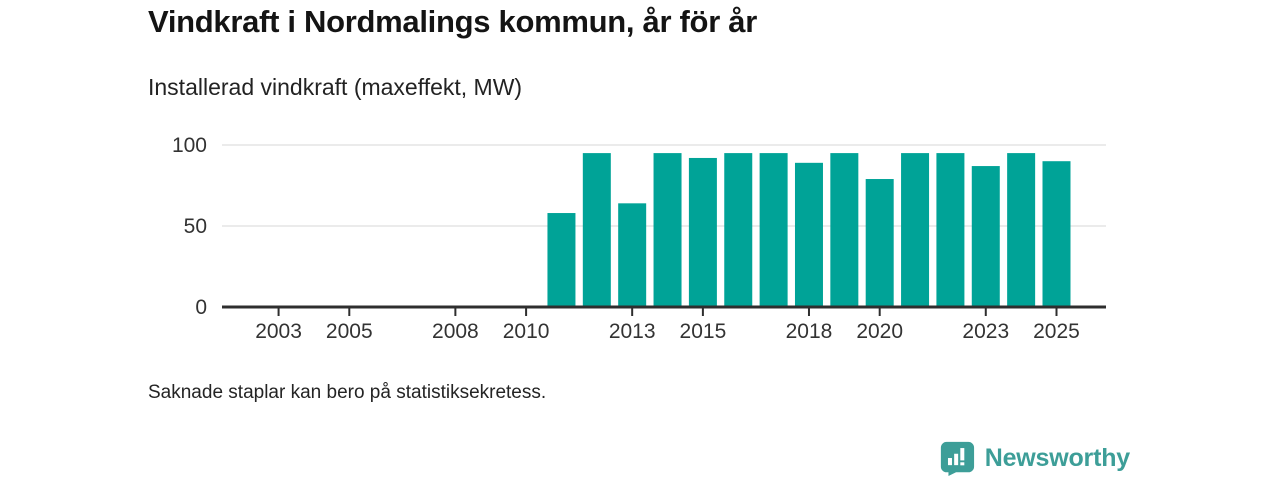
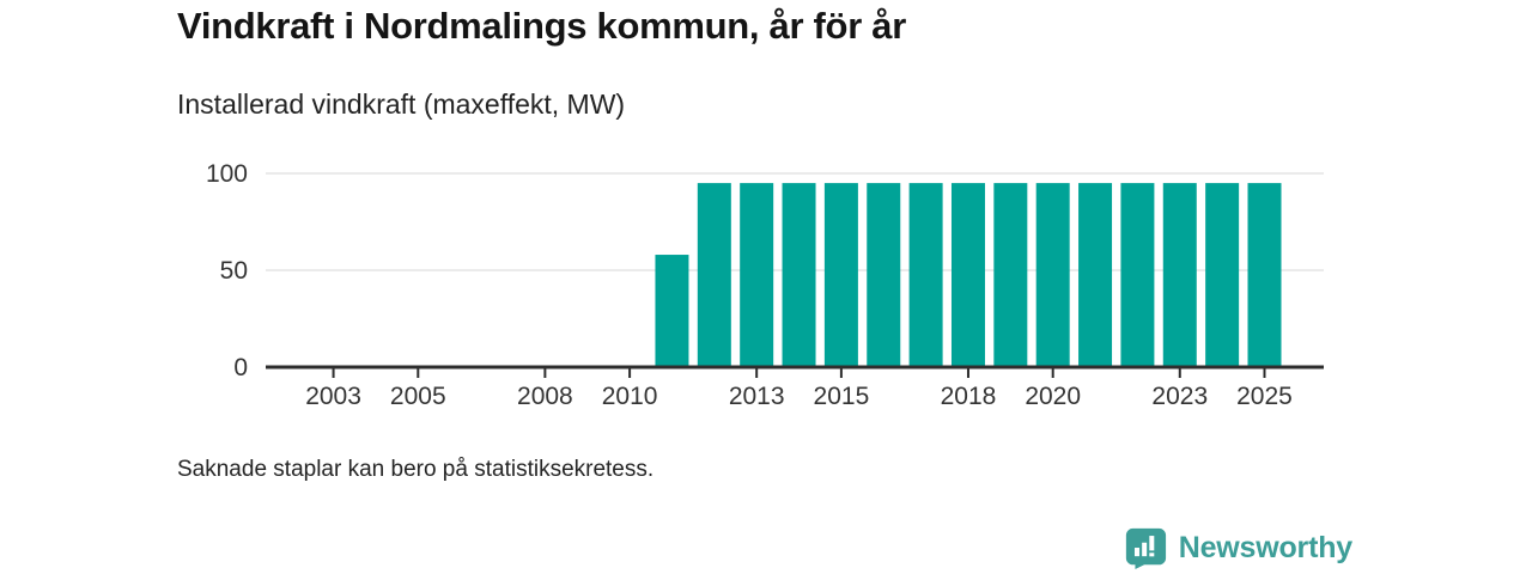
2013: 64 -> 95
2015: 92 -> 95
2018: 89 -> 95
2020: 79 -> 95
2023: 87 -> 95
2025: 90 -> 95
